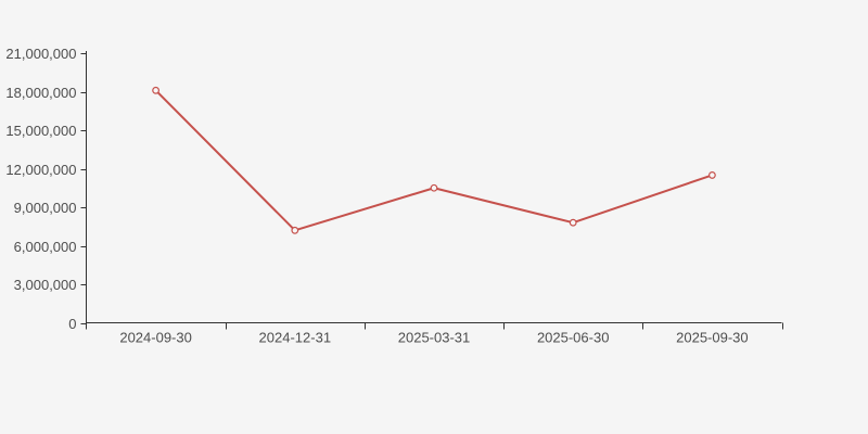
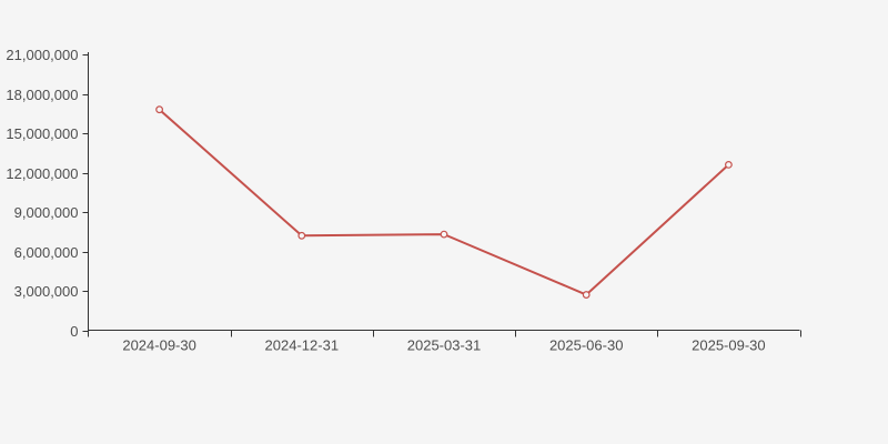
2024-09-30: 18100000 -> 16800000
2025-03-31: 10500000 -> 7300000
2025-06-30: 7800000 -> 2700000
2025-09-30: 11500000 -> 12600000
